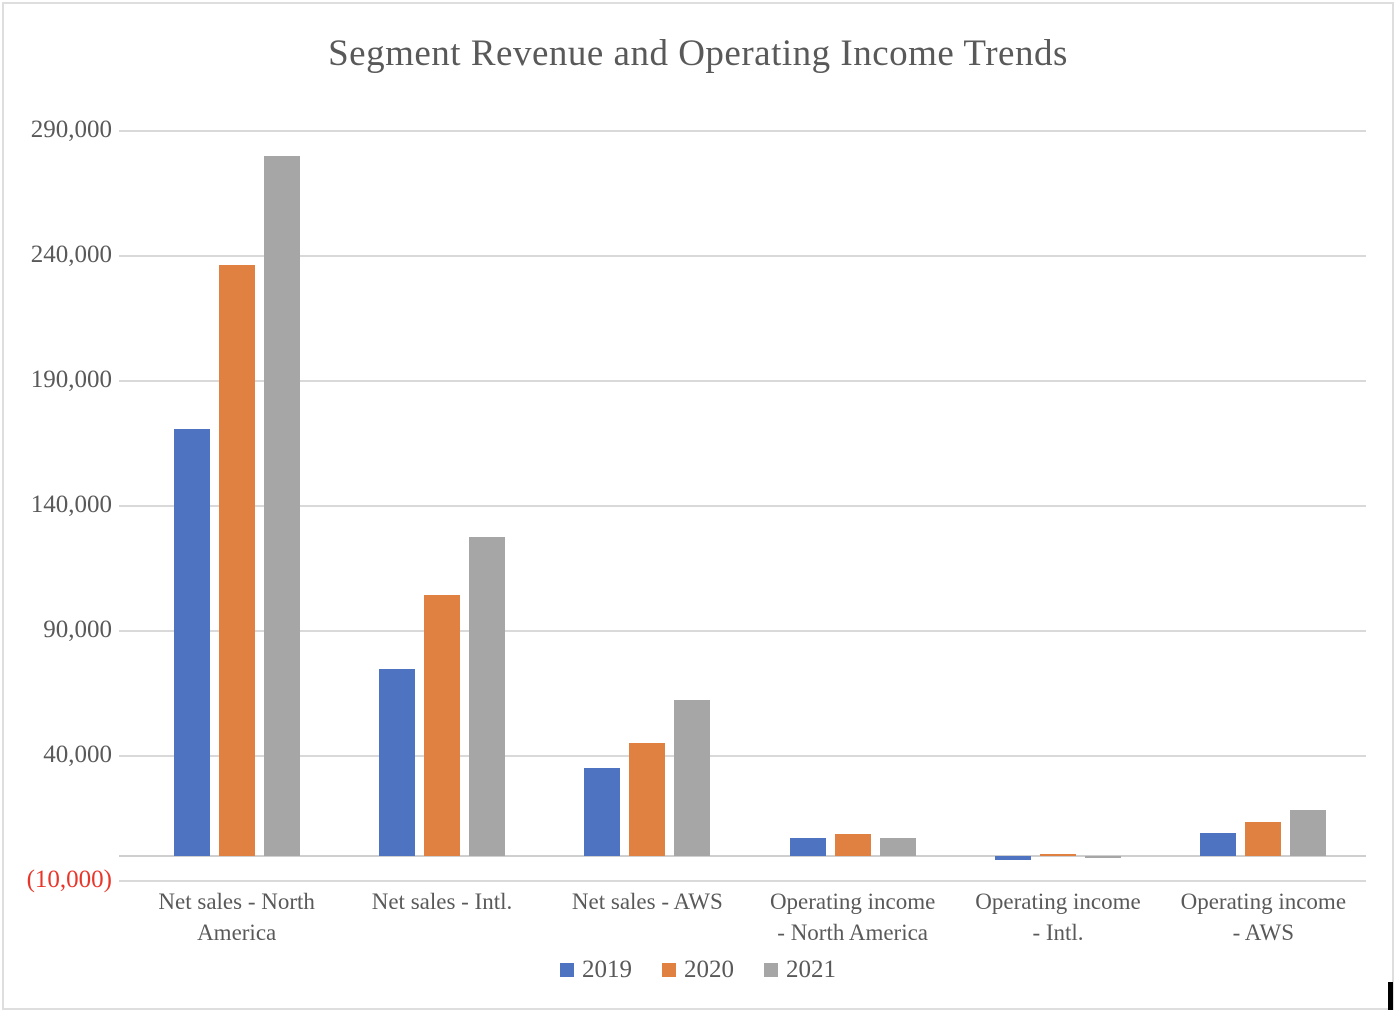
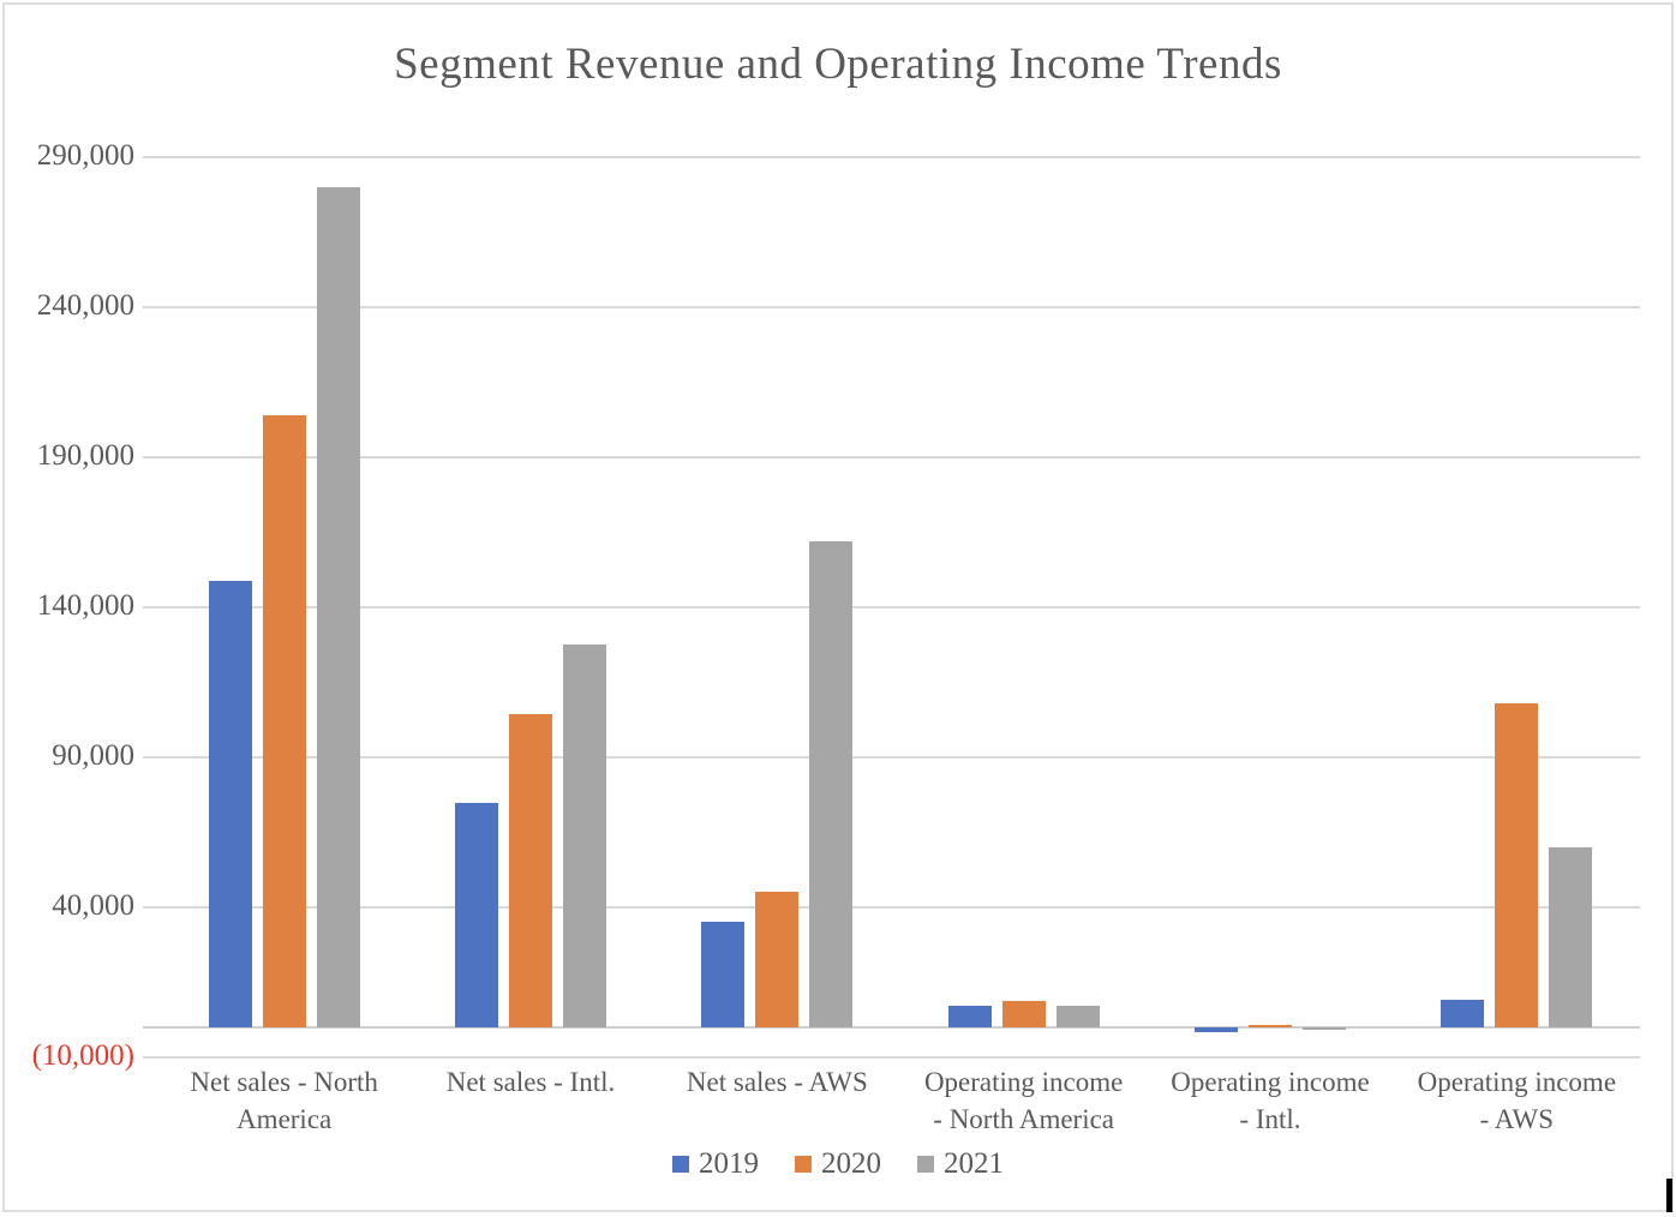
2019/Net sales - North America: 171000 -> 149000
2020/Net sales - North America: 236000 -> 204000
2021/Net sales - AWS: 62000 -> 162000
2020/Operating income - AWS: 14000 -> 108000
2021/Operating income - AWS: 19000 -> 60000
